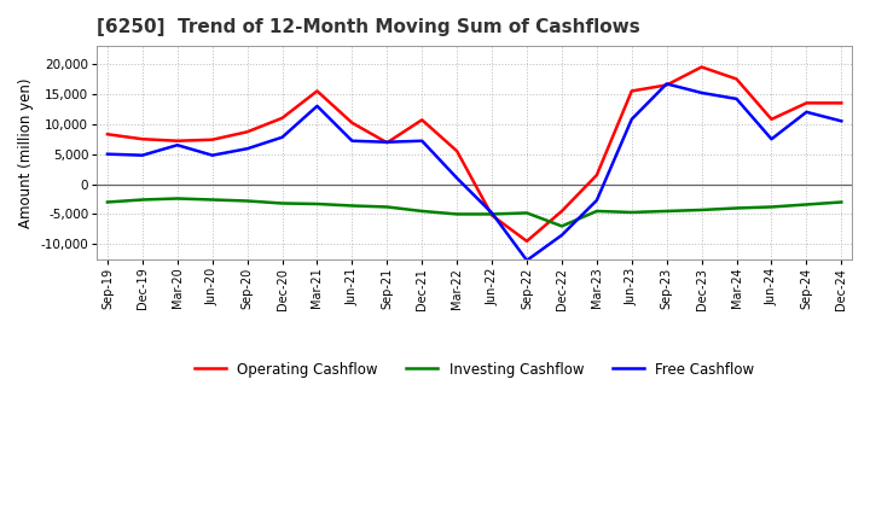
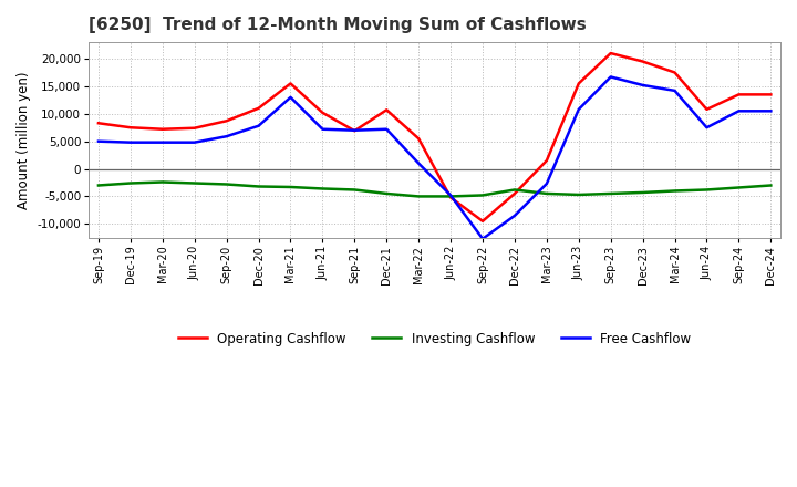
Free Cashflow/Mar-20: 6,500 -> 4,800
Investing Cashflow/Dec-22: -7,000 -> -3,800
Operating Cashflow/Sep-23: 16,500 -> 21,000
Free Cashflow/Sep-24: 12,000 -> 10,500
